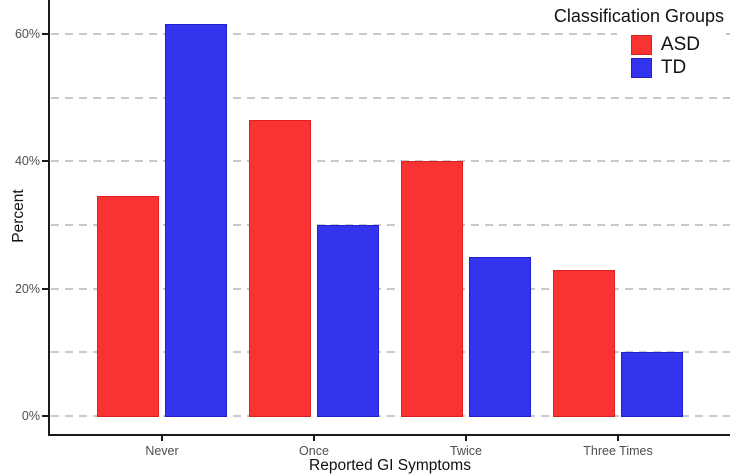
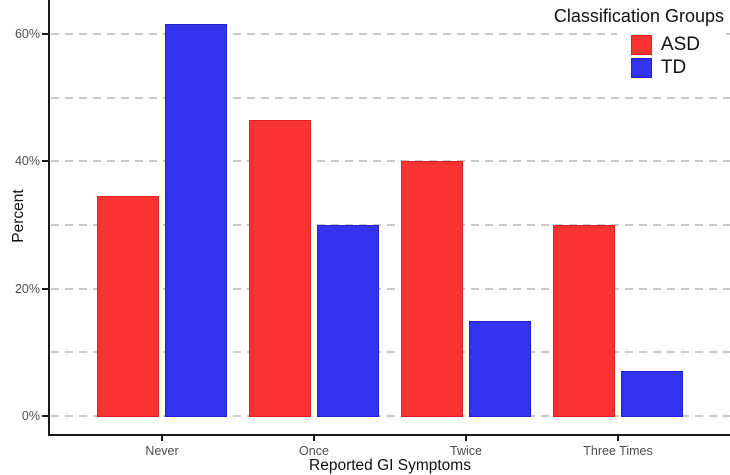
TD/Twice: 25% -> 15%
ASD/Three Times: 23% -> 30%
TD/Three Times: 10% -> 7%
